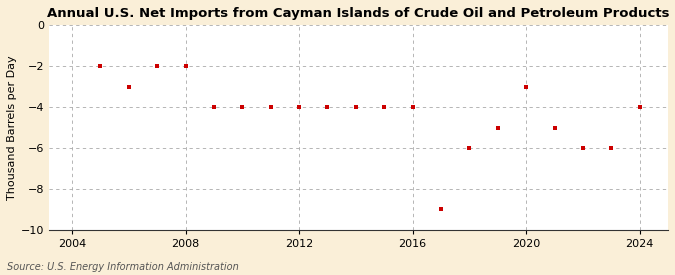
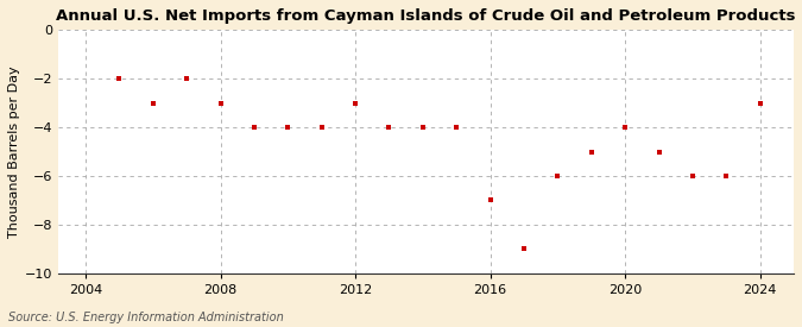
2008: -2 -> -3
2012: -4 -> -3
2016: -4 -> -7
2020: -3 -> -4
2024: -4 -> -3
